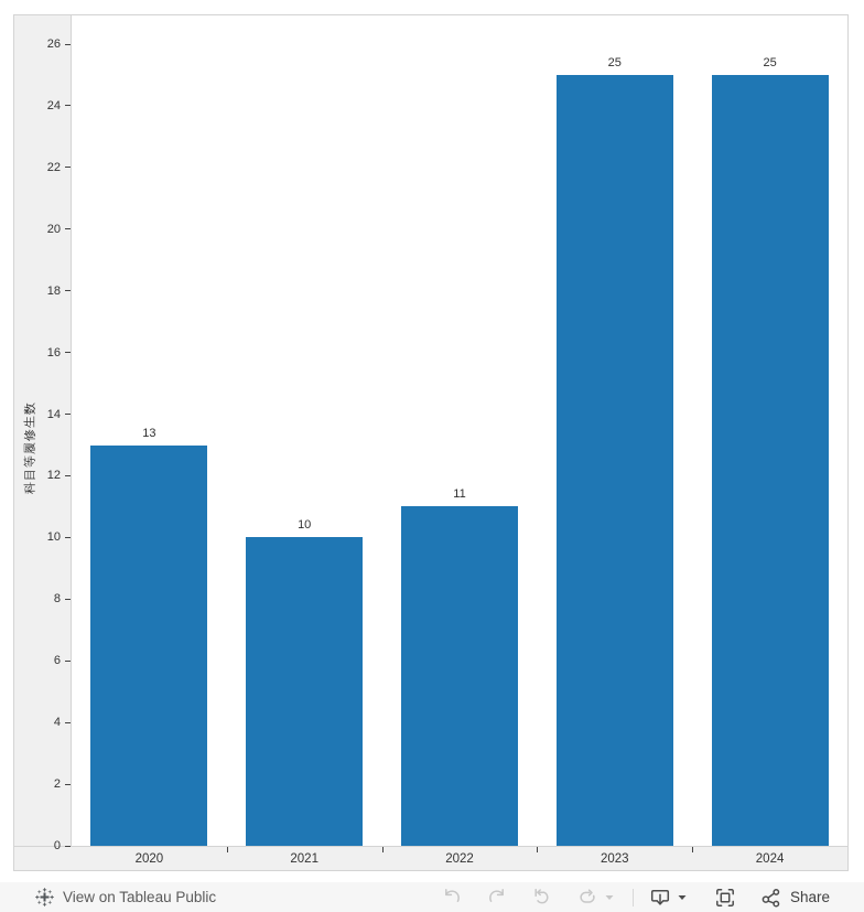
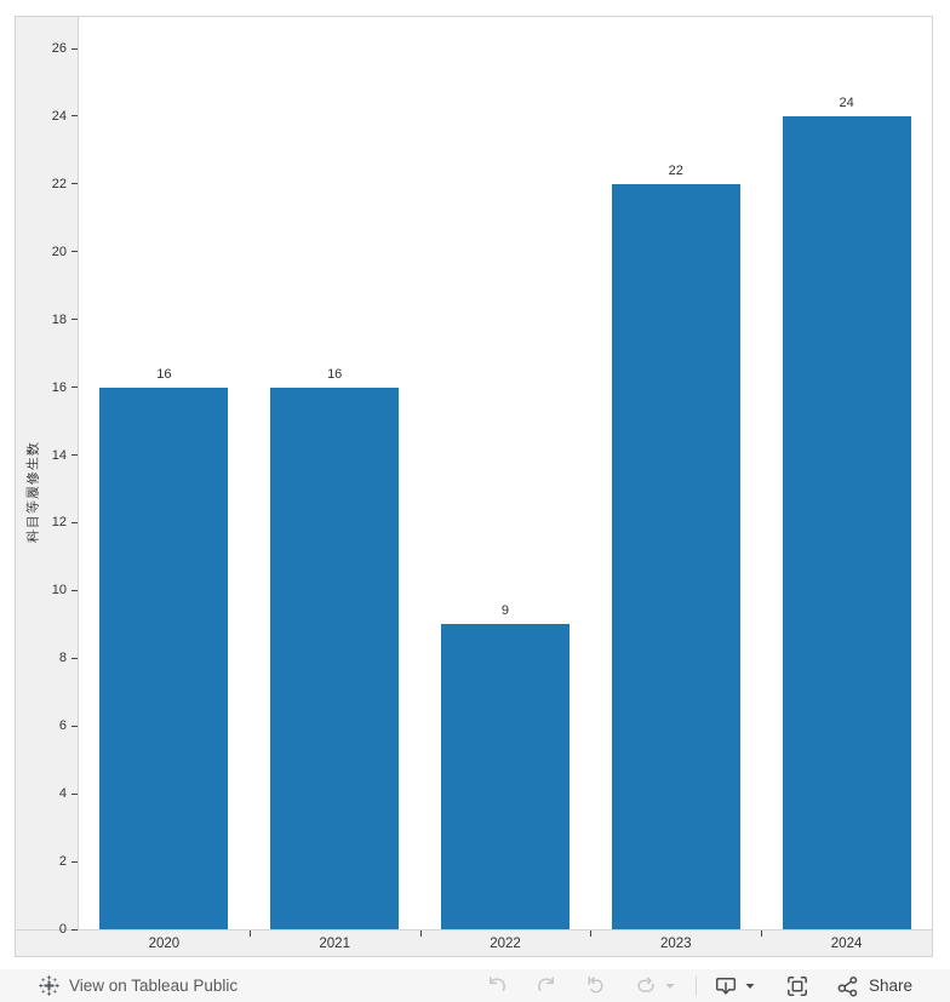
2020: 13 -> 16
2021: 10 -> 16
2022: 11 -> 9
2023: 25 -> 22
2024: 25 -> 24
